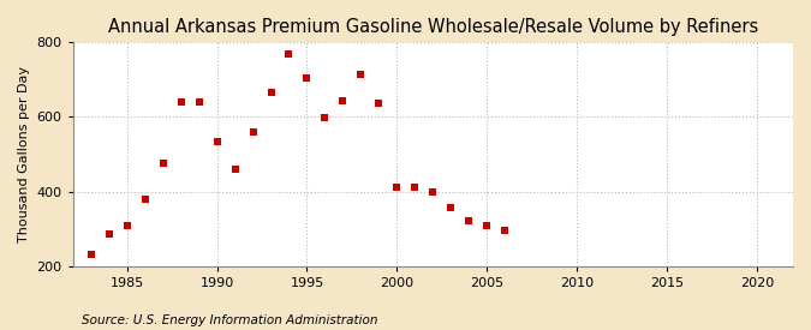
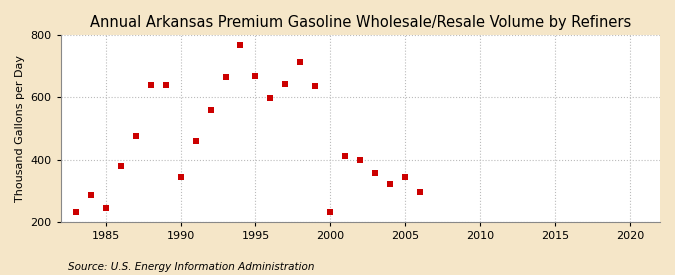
1985: 310 -> 245
1990: 535 -> 345
1995: 703 -> 670
2000: 413 -> 230
2005: 308 -> 345
